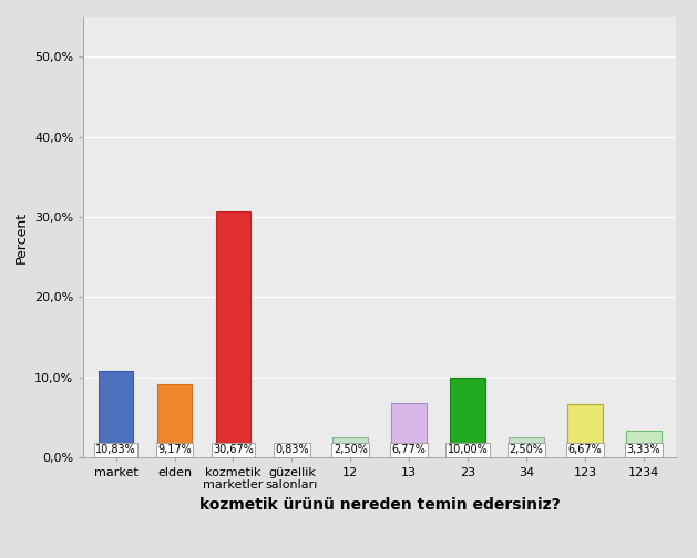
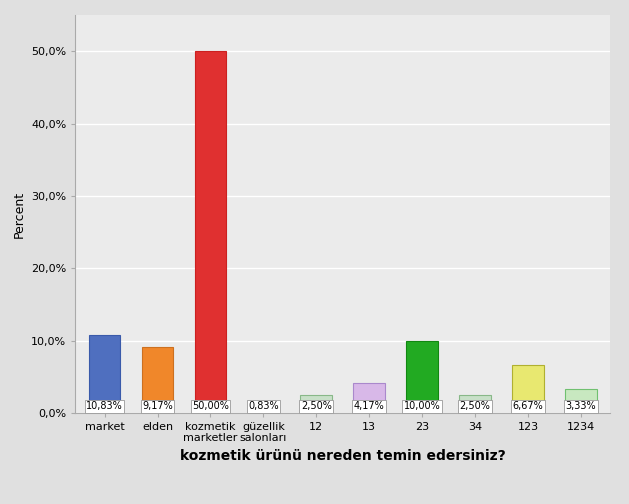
kozmetik marketler: 30,67% -> 50,00%
13: 6,77% -> 4,17%
